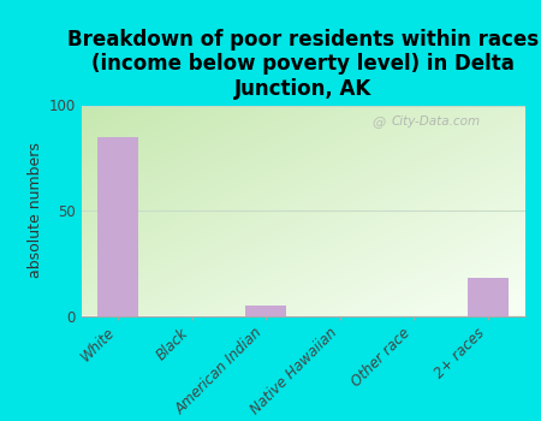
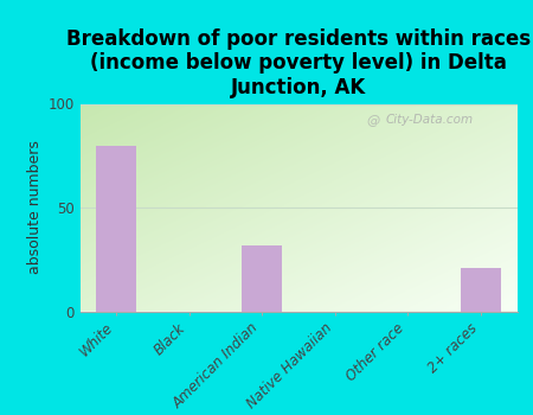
White: 85 -> 80
American Indian: 5 -> 32
2+ races: 18 -> 21
